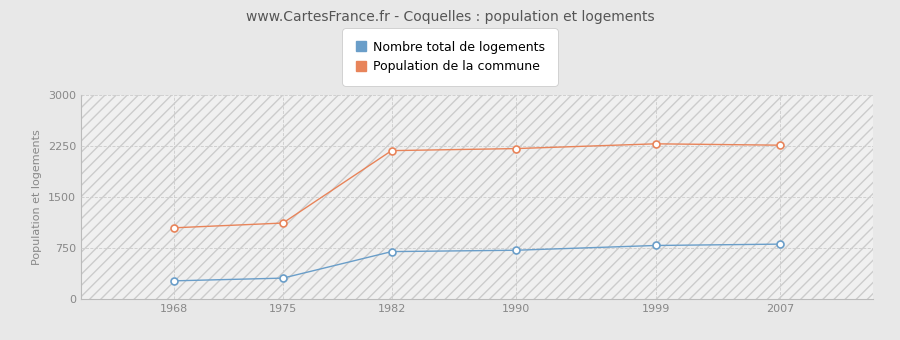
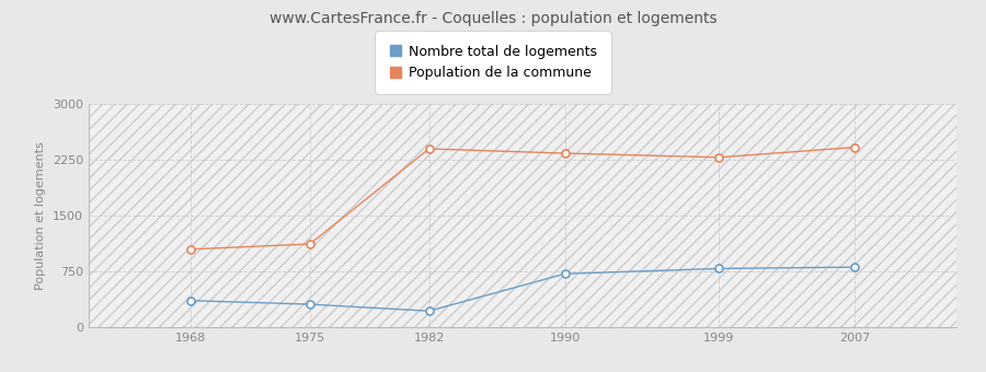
Nombre total de logements/1968: 270 -> 360
Nombre total de logements/1982: 700 -> 220
Population de la commune/1982: 2180 -> 2400
Population de la commune/1990: 2220 -> 2340
Population de la commune/2007: 2260 -> 2420
